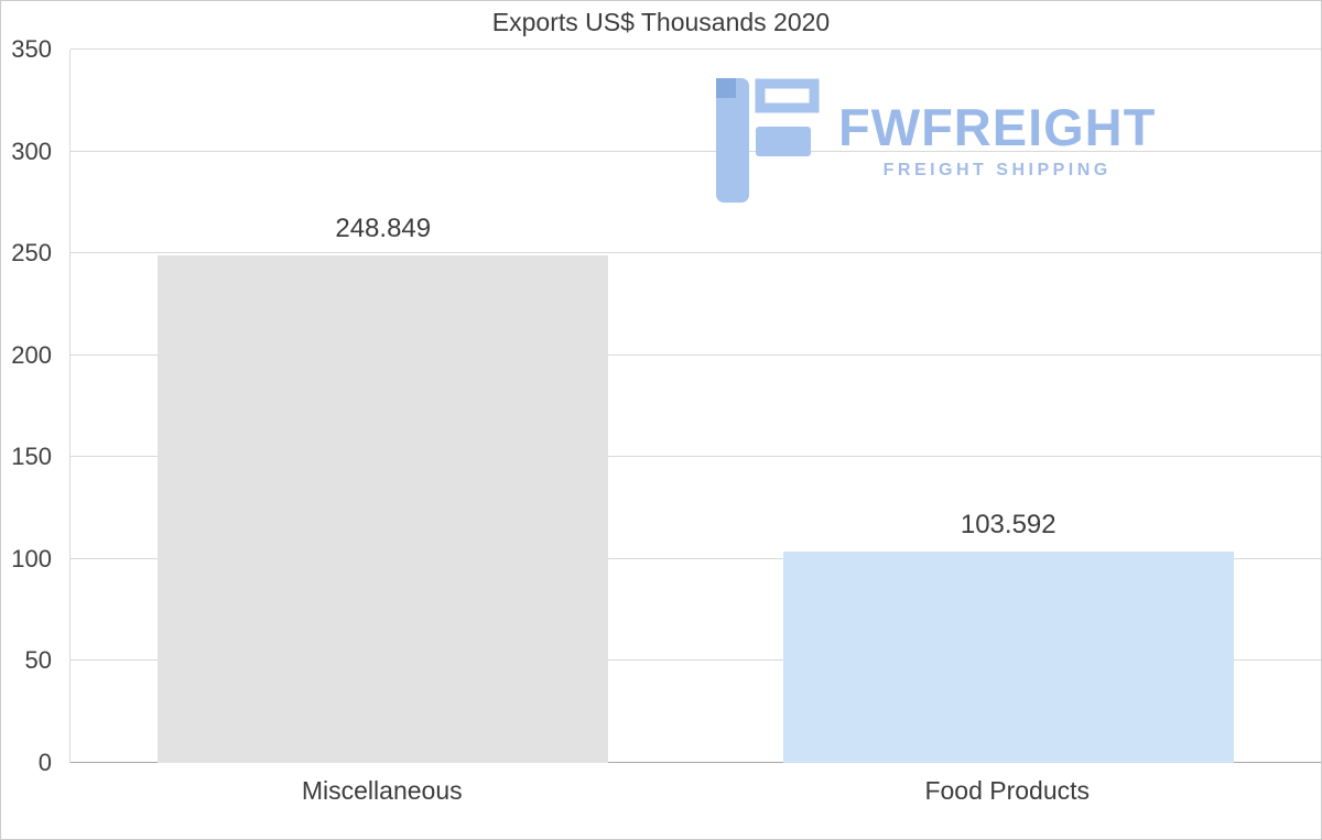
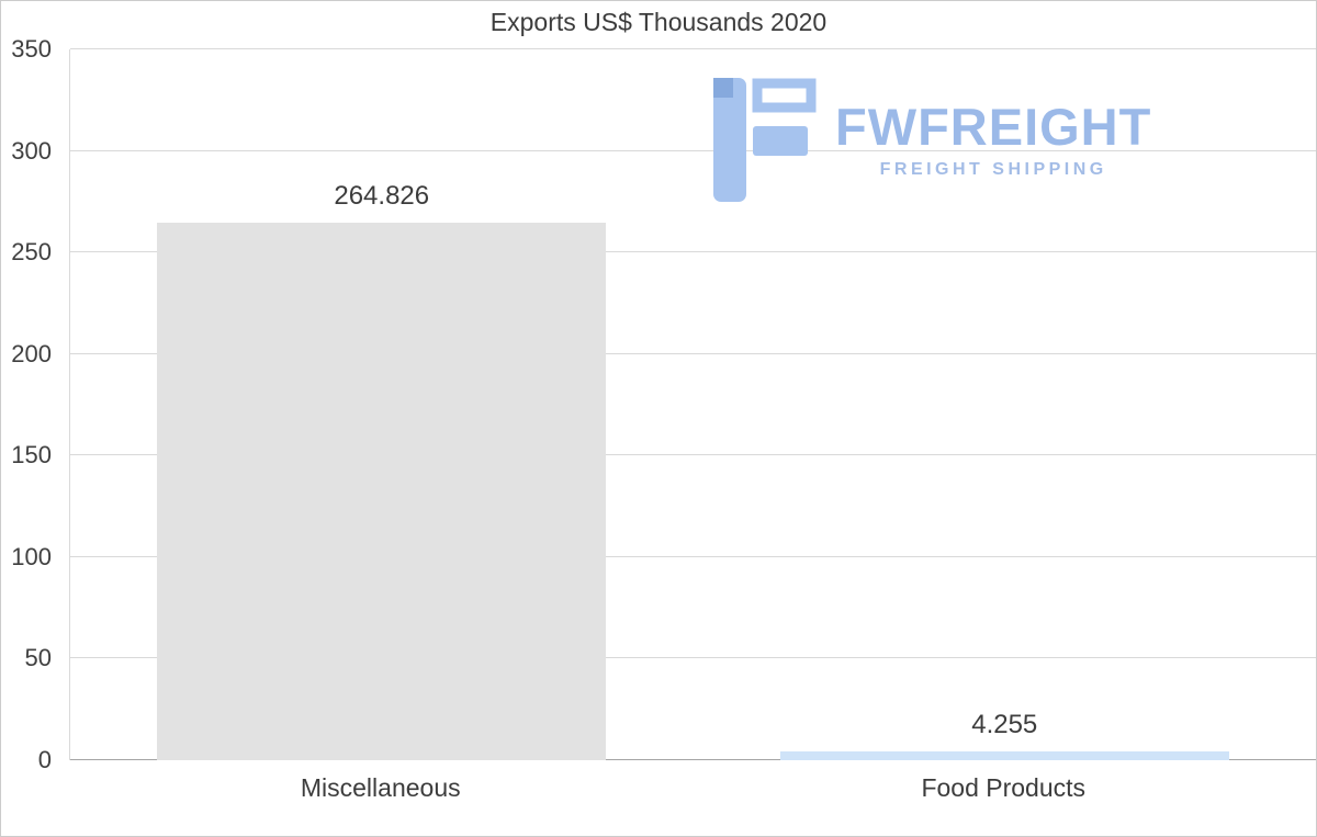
Miscellaneous: 248.849 -> 264.826
Food Products: 103.592 -> 4.255
